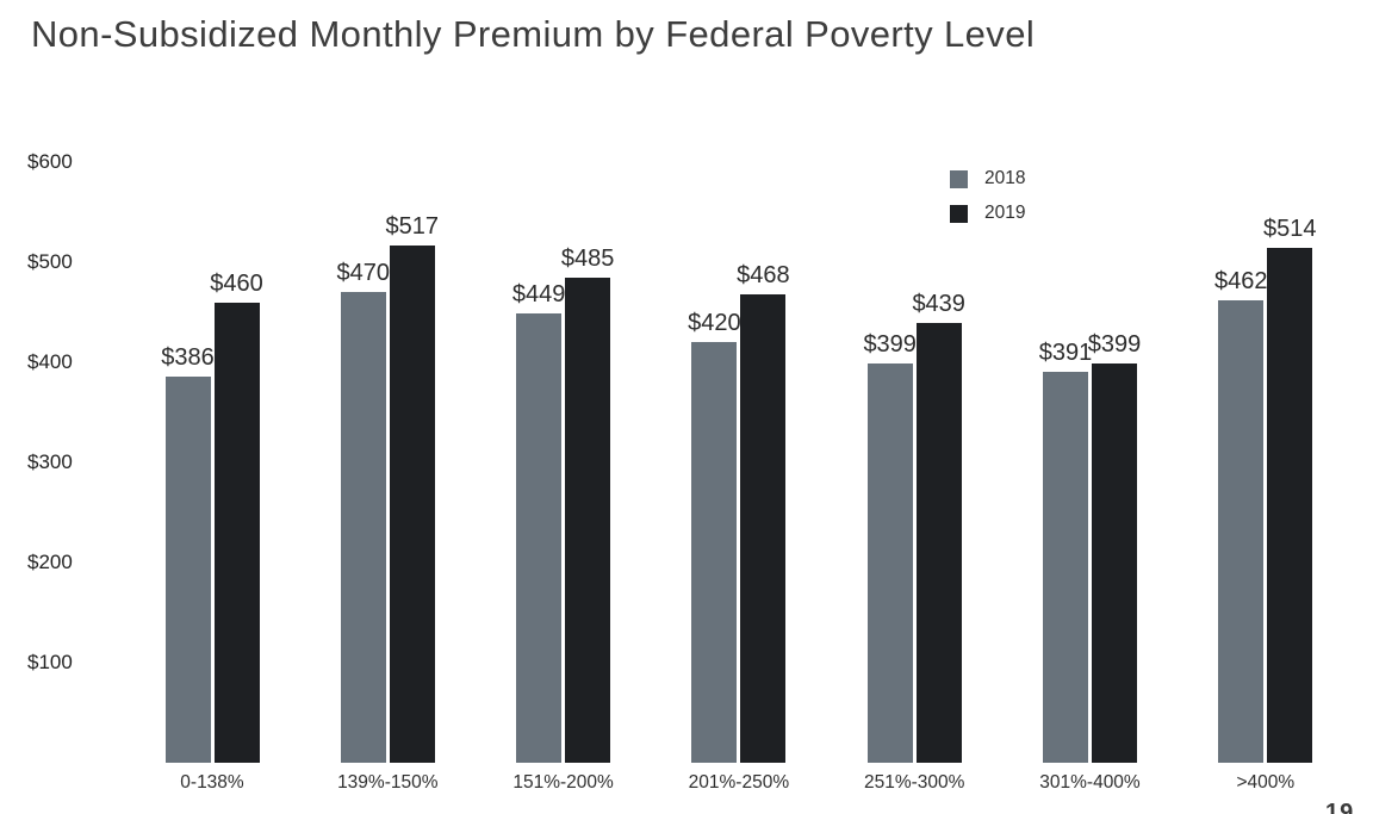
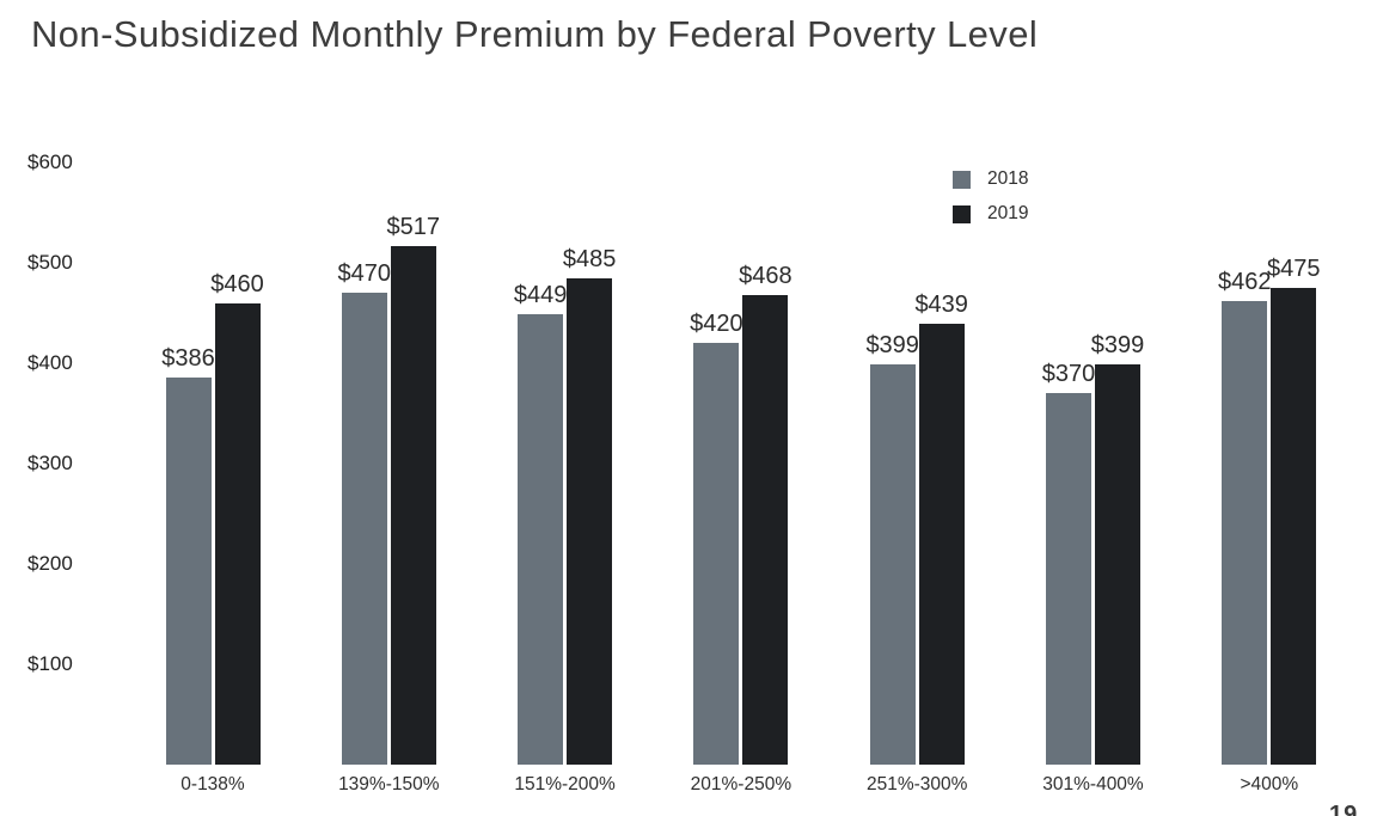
2018/301%-400%: $391 -> $370
2019/>400%: $514 -> $475
